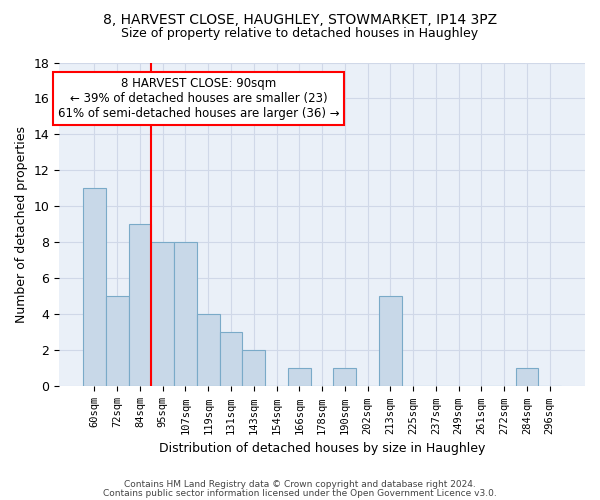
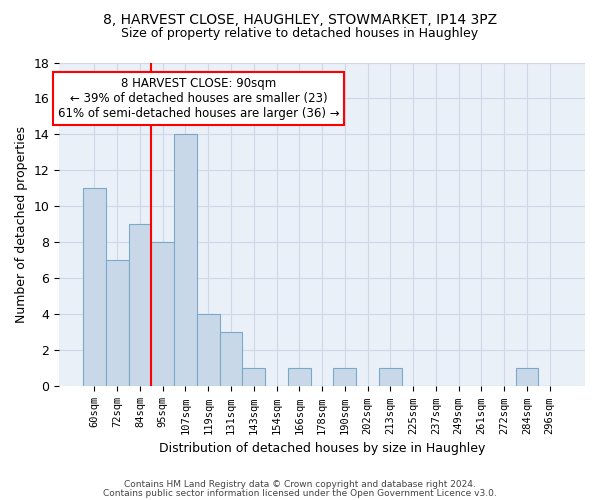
72sqm: 5 -> 7
107sqm: 8 -> 14
143sqm: 2 -> 1
213sqm: 5 -> 1
